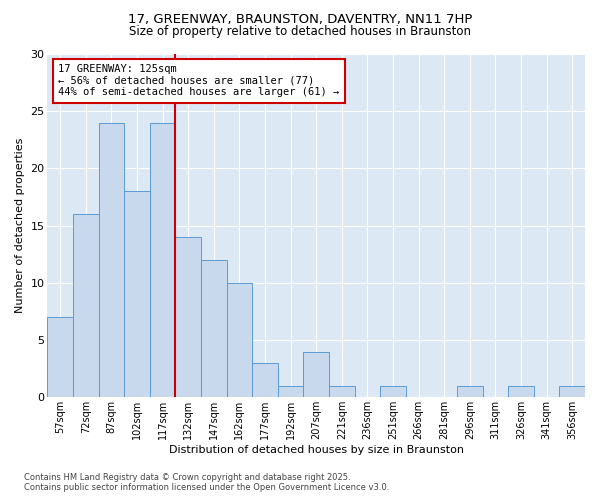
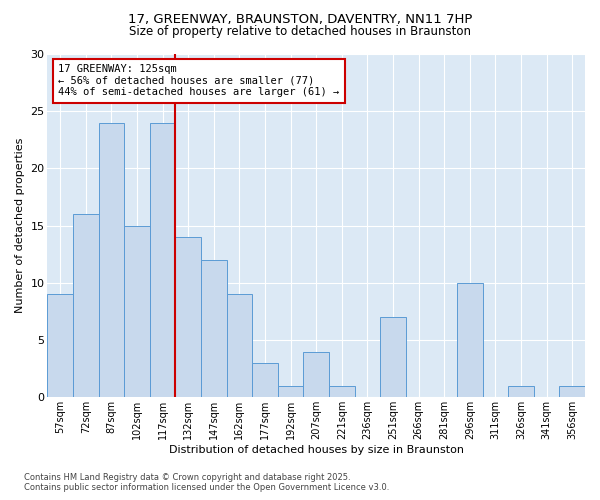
57sqm: 7 -> 9
102sqm: 18 -> 15
162sqm: 10 -> 9
251sqm: 1 -> 7
296sqm: 1 -> 10
